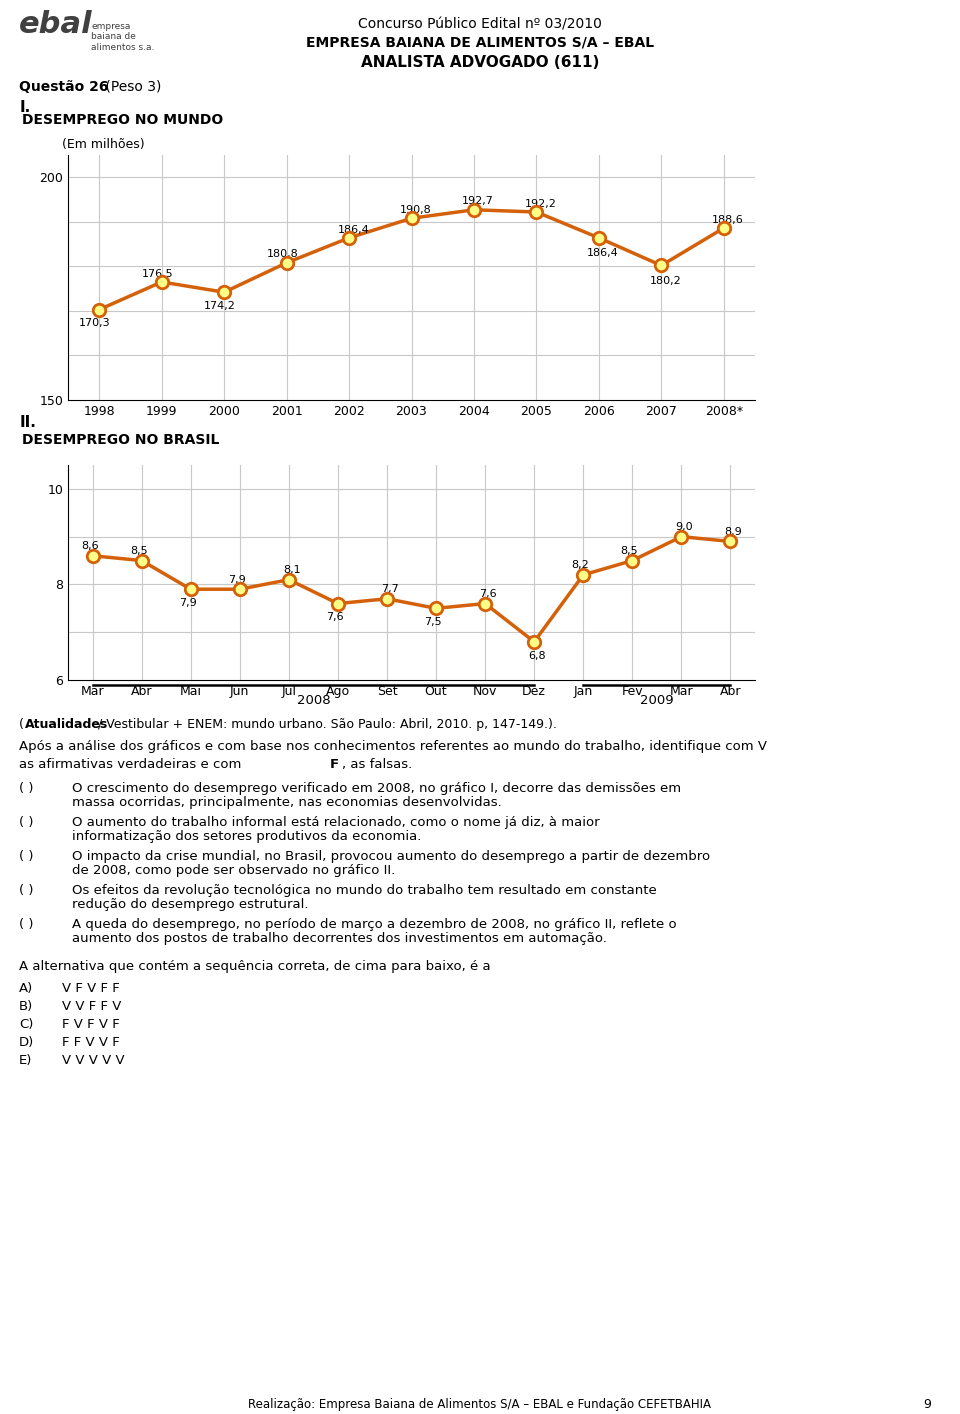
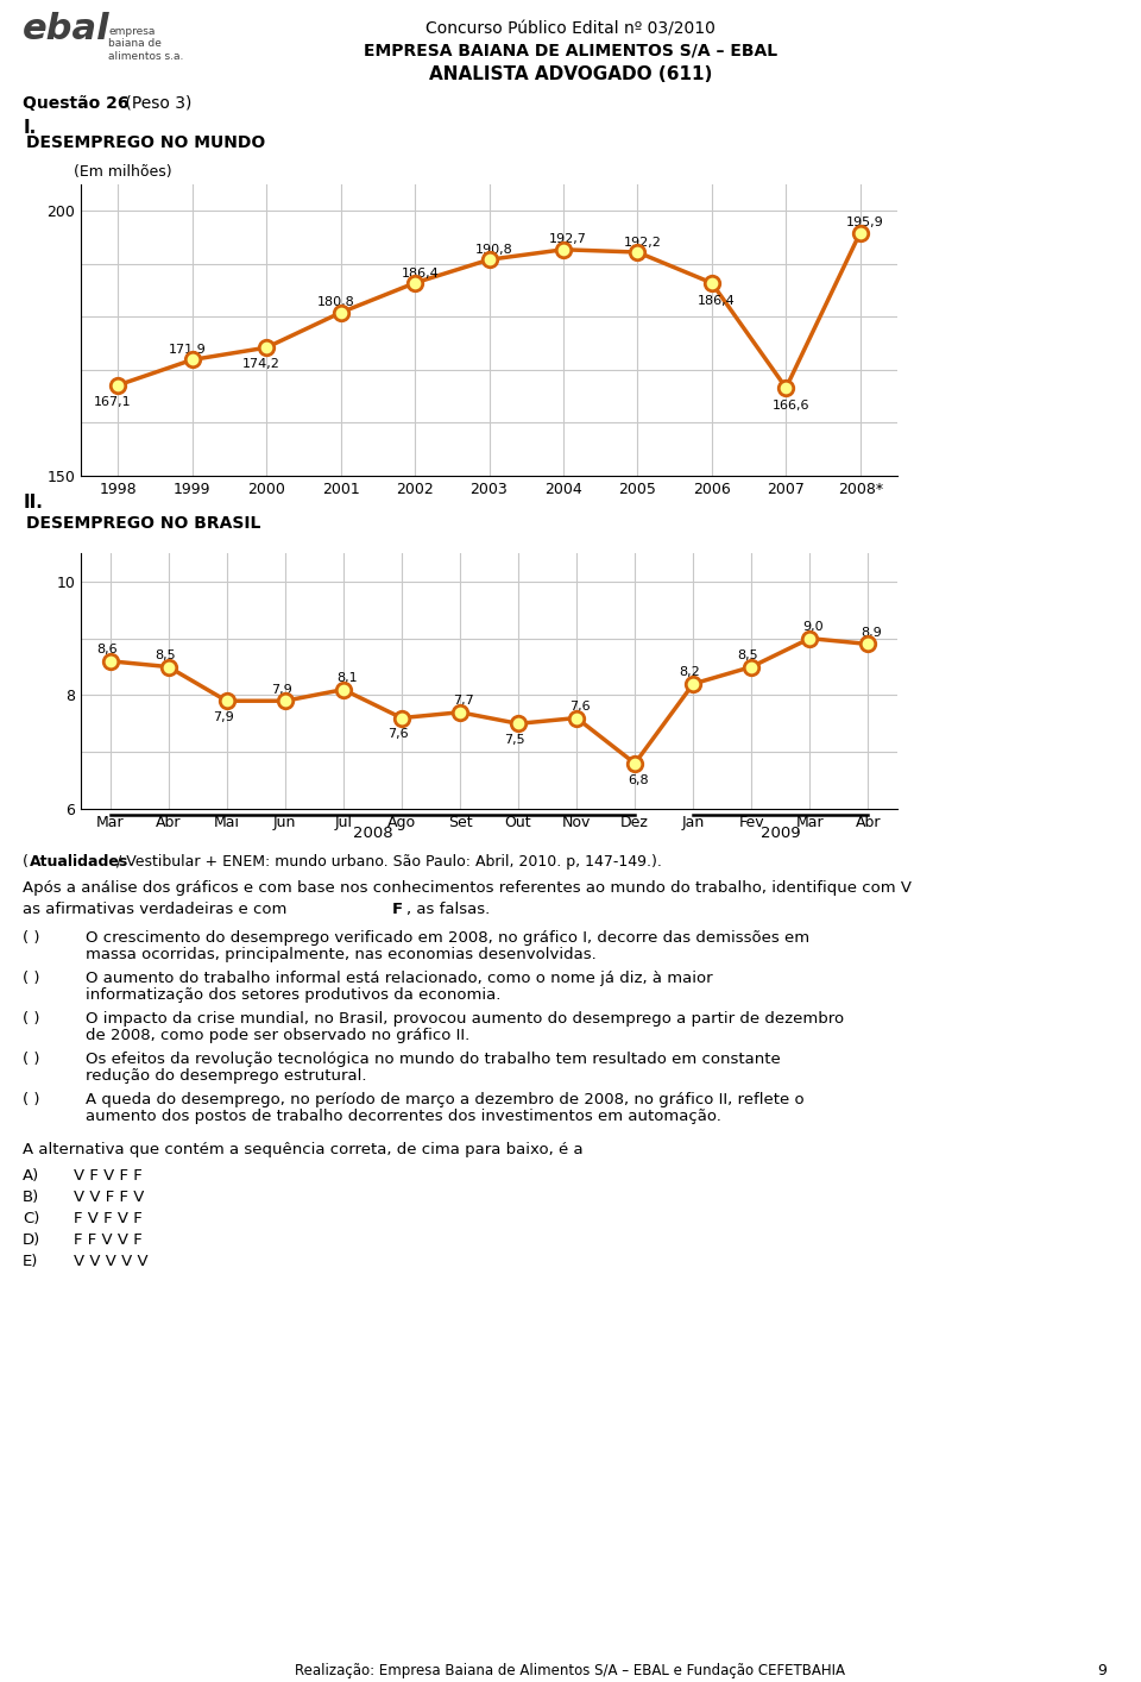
1998: 170,3 -> 167,1
1999: 176,5 -> 171,9
2007: 180,2 -> 166,6
2008*: 188,6 -> 195,9
